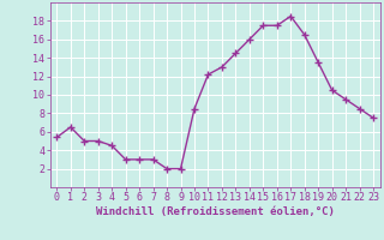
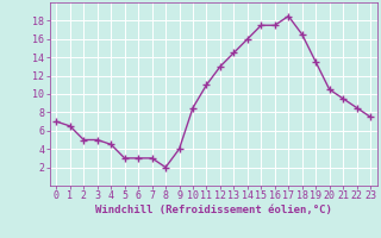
0: 5.4 -> 7.0
9: 2.0 -> 4.0
11: 12.2 -> 11.0
